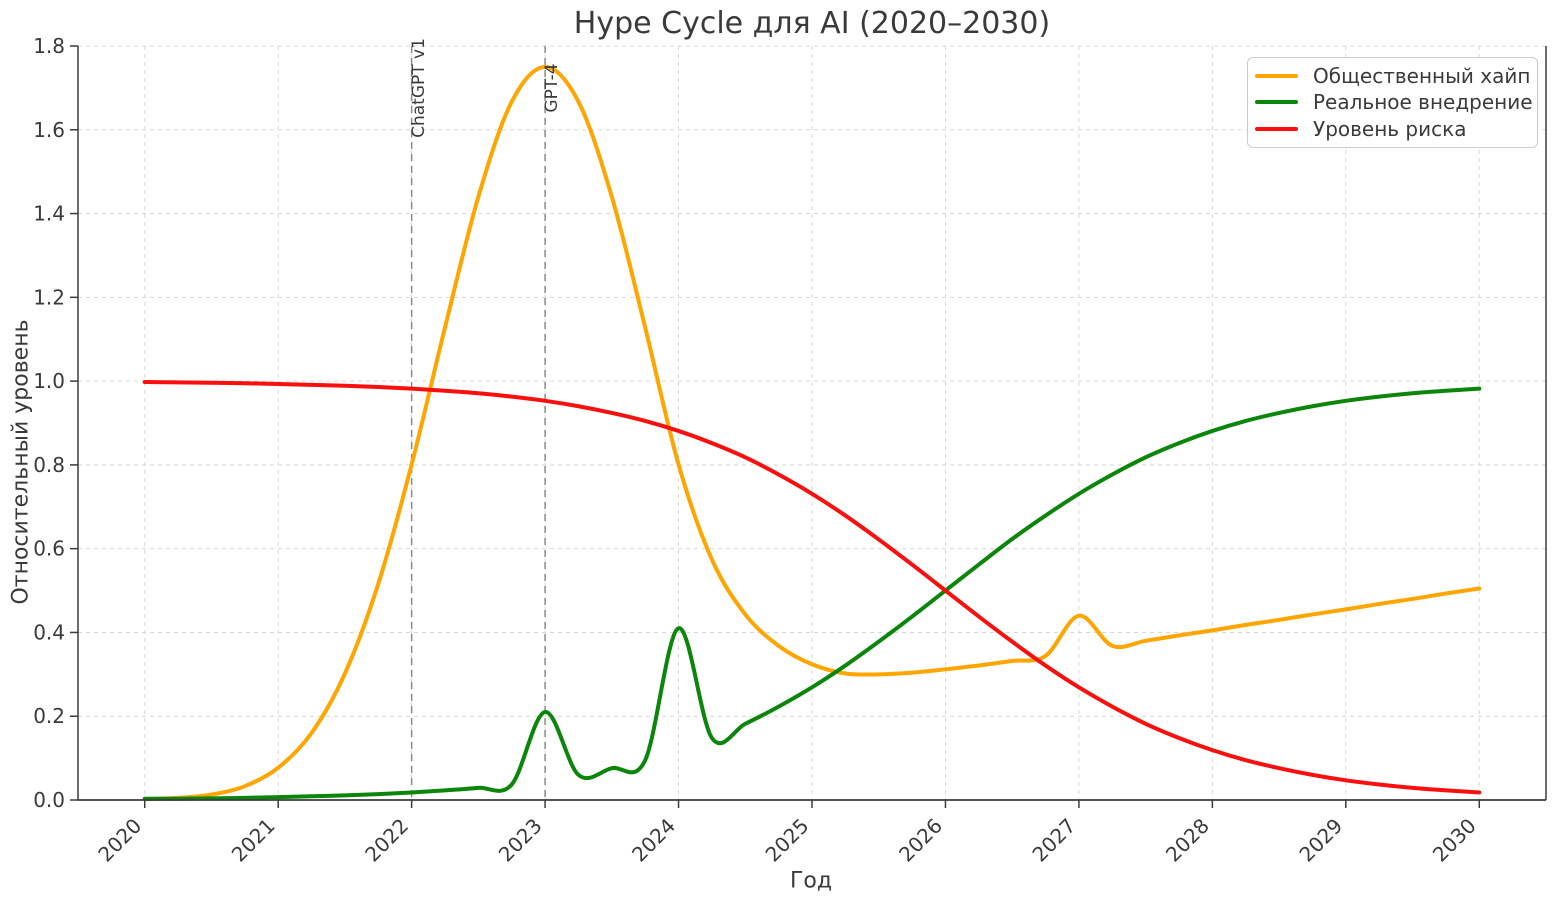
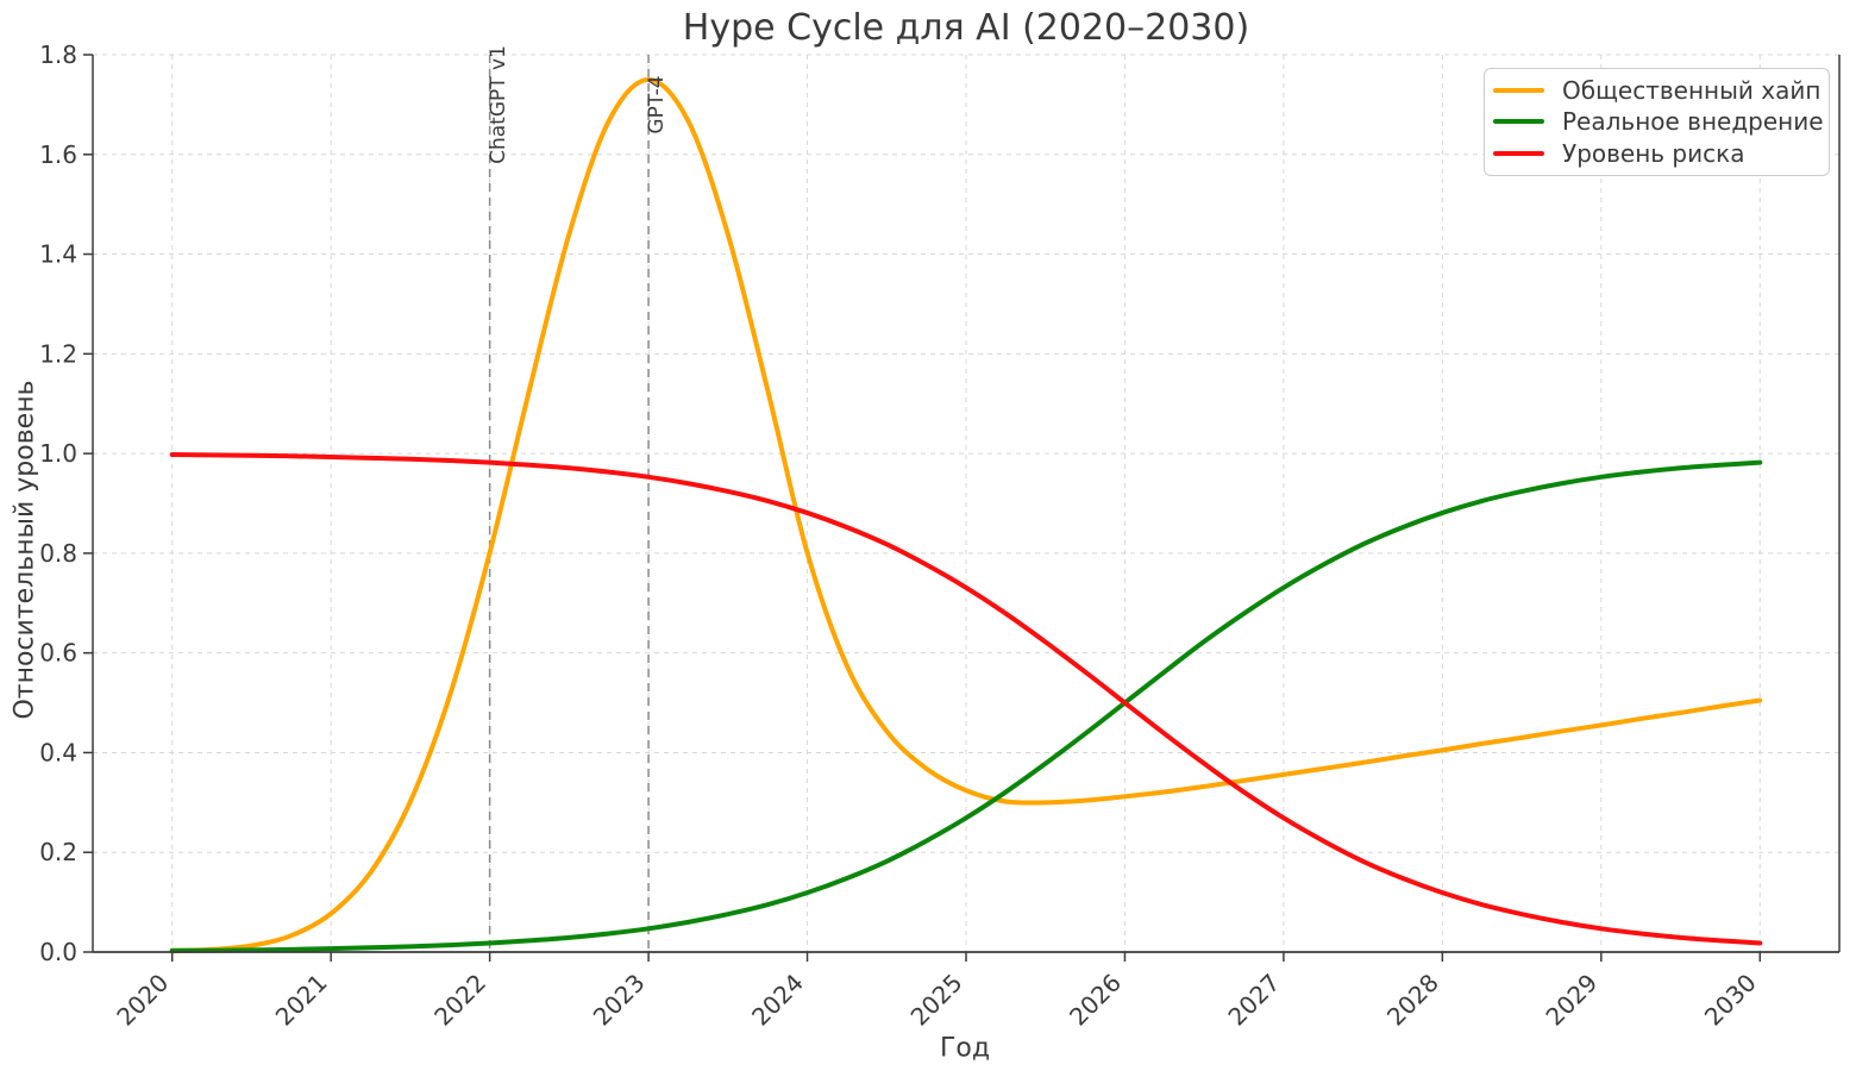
Реальное внедрение/2023: 0.21 -> 0.05
Реальное внедрение/2024: 0.41 -> 0.12
Общественный хайп/2027: 0.44 -> 0.36
